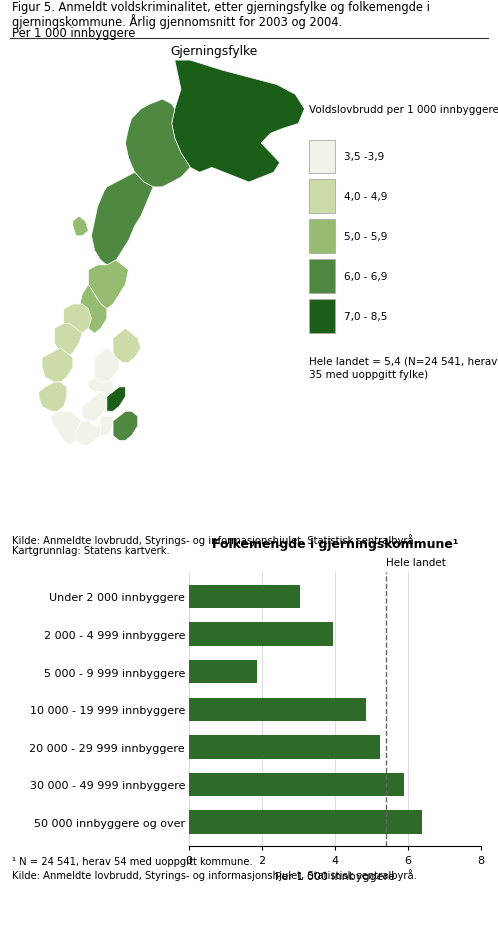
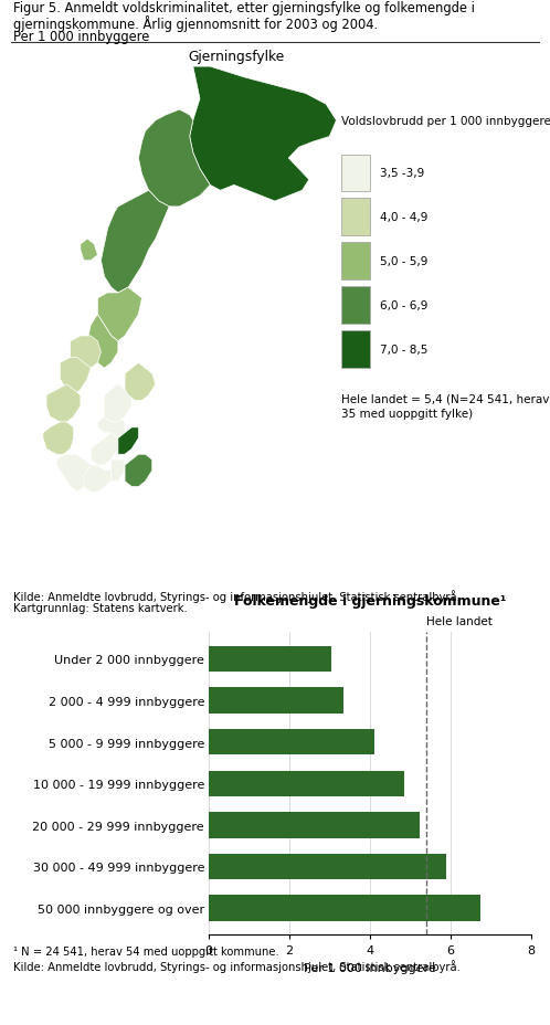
2 000 - 4 999 innbyggere: 3.95 -> 3.35
5 000 - 9 999 innbyggere: 1.85 -> 4.10
50 000 innbyggere og over: 6.40 -> 6.75
